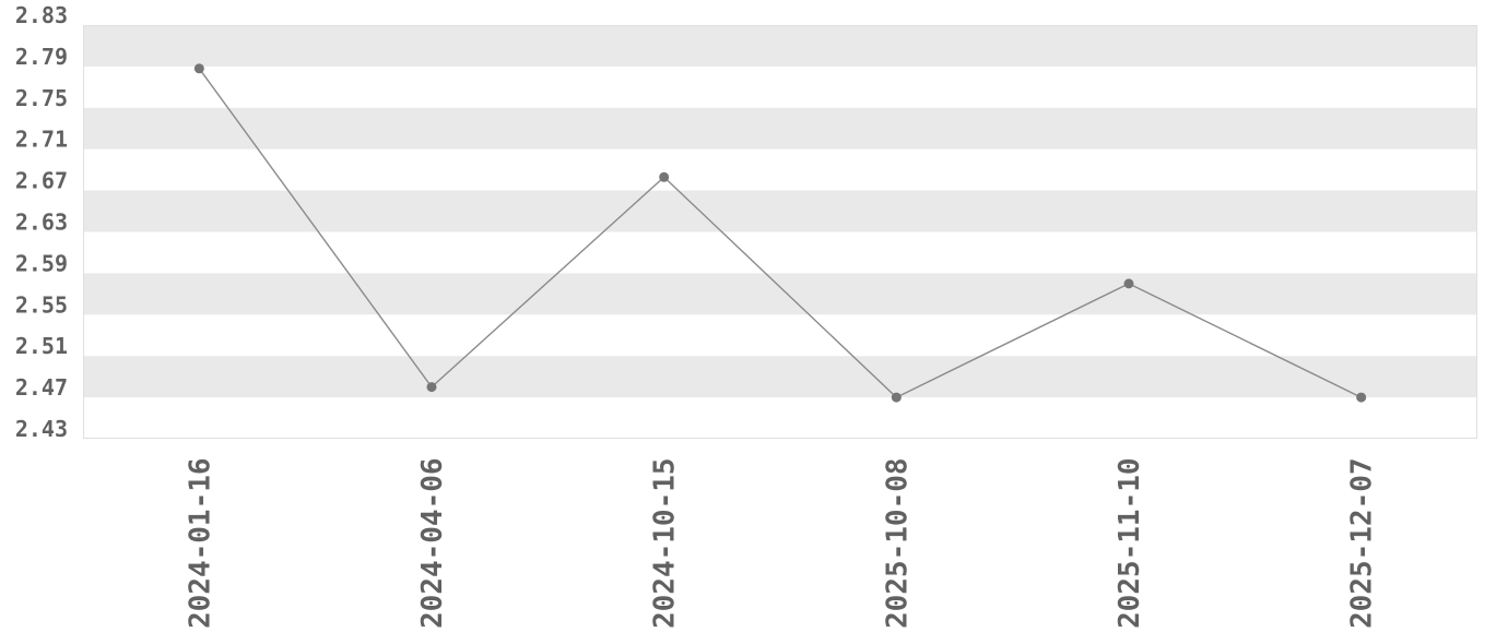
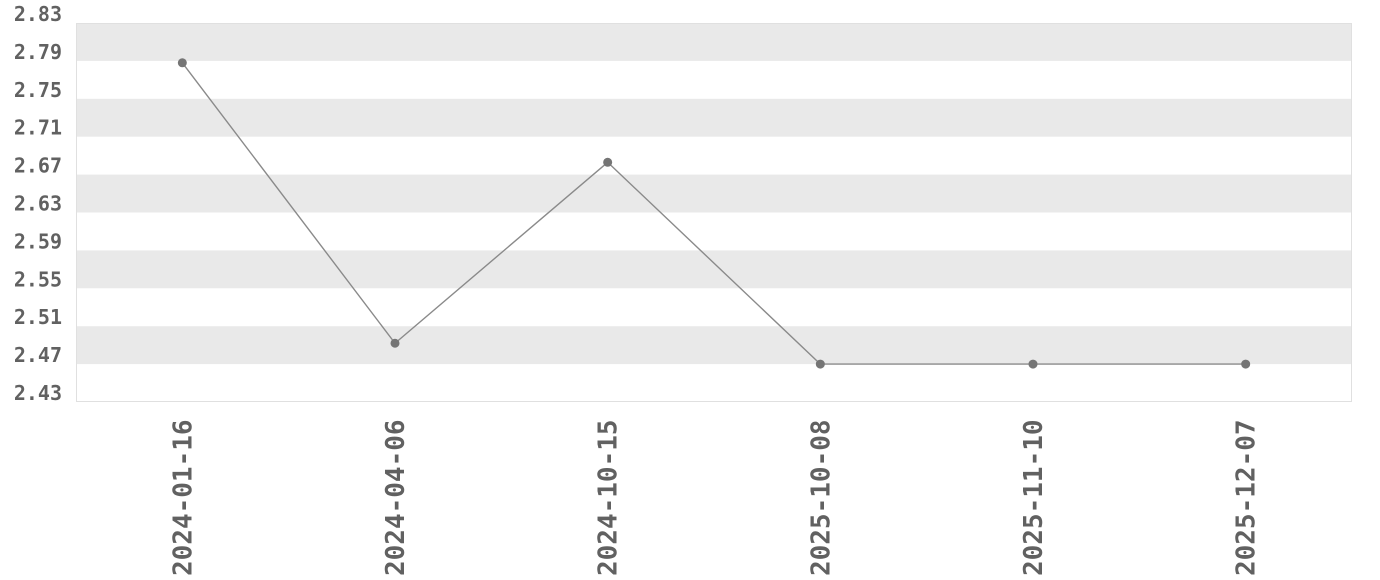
2024-04-06: 2.48 -> 2.49
2025-11-10: 2.58 -> 2.47
